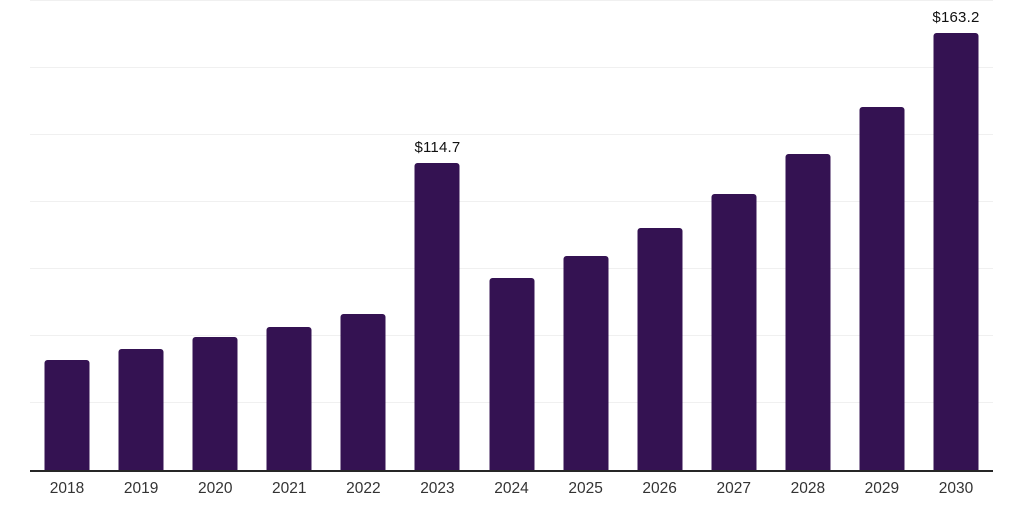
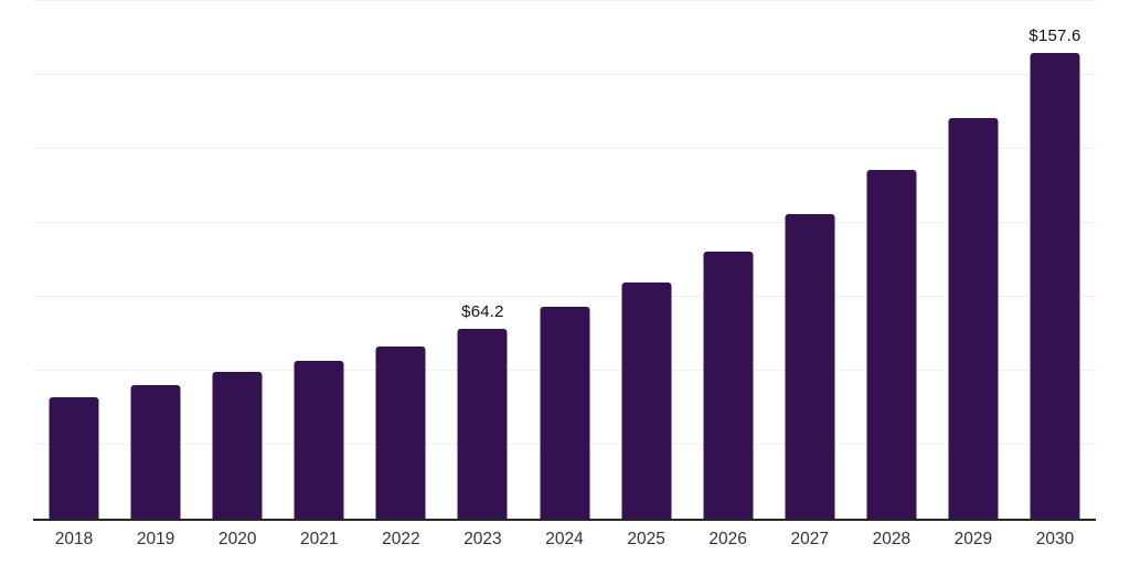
2023: $114.7 -> $64.2
2030: $163.2 -> $157.6
